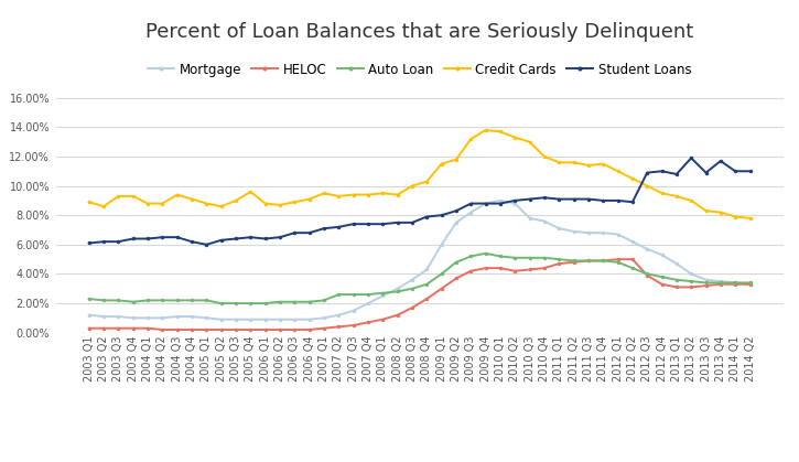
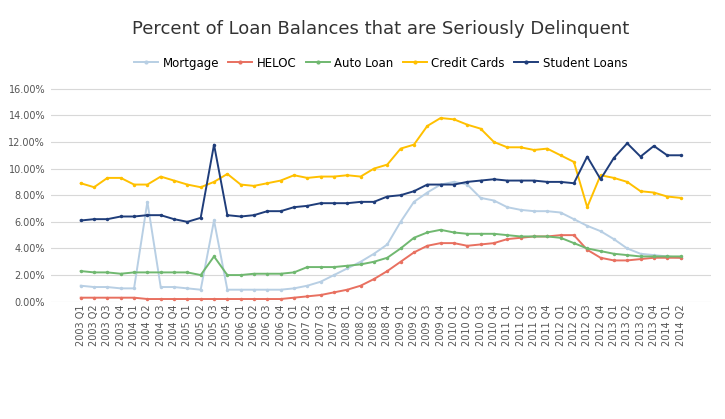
Mortgage/2004 Q2: 1.0% -> 7.5%
Mortgage/2005 Q3: 0.9% -> 6.1%
Auto Loan/2005 Q3: 2.0% -> 3.4%
Student Loans/2005 Q3: 6.4% -> 11.8%
Credit Cards/2012 Q3: 10.0% -> 7.1%
Student Loans/2012 Q4: 11.0% -> 9.2%
